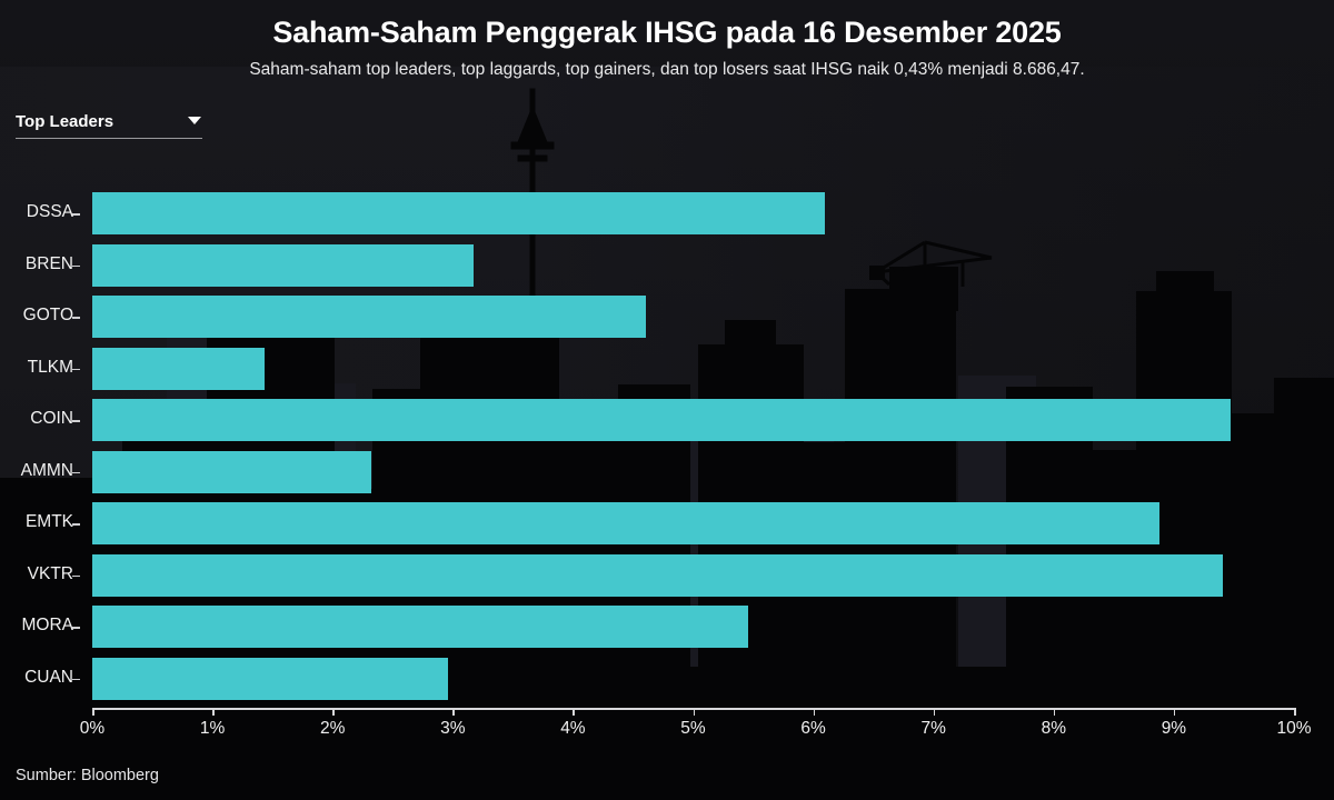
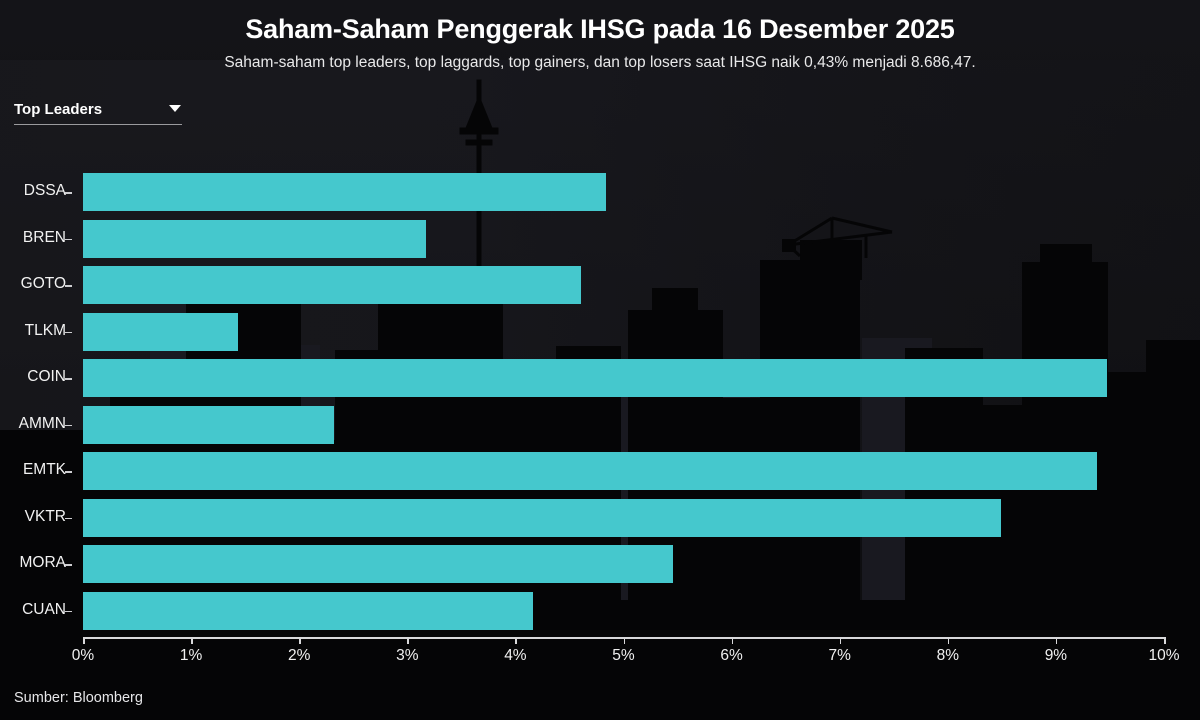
DSSA: 6.10% -> 4.84%
EMTK: 8.88% -> 9.38%
VKTR: 9.41% -> 8.49%
CUAN: 2.96% -> 4.16%
